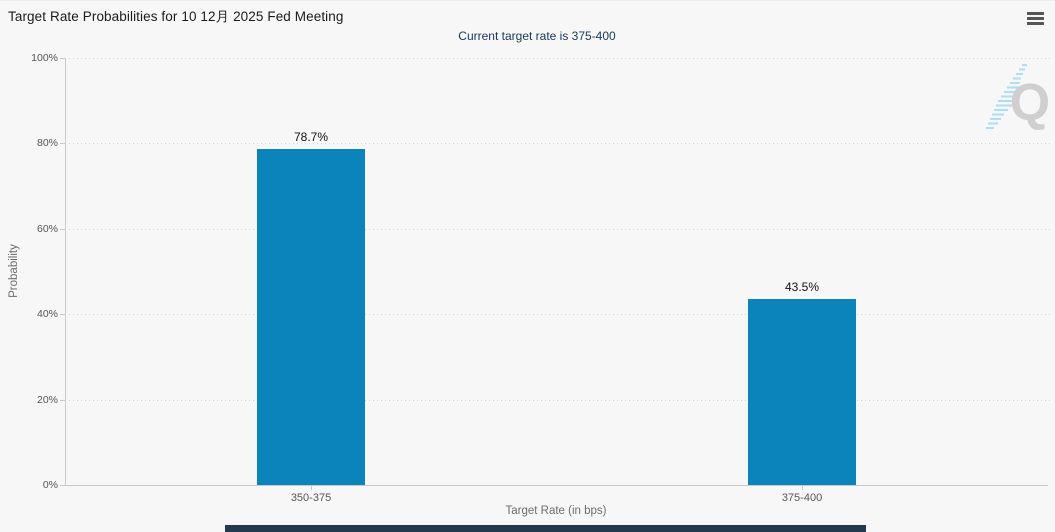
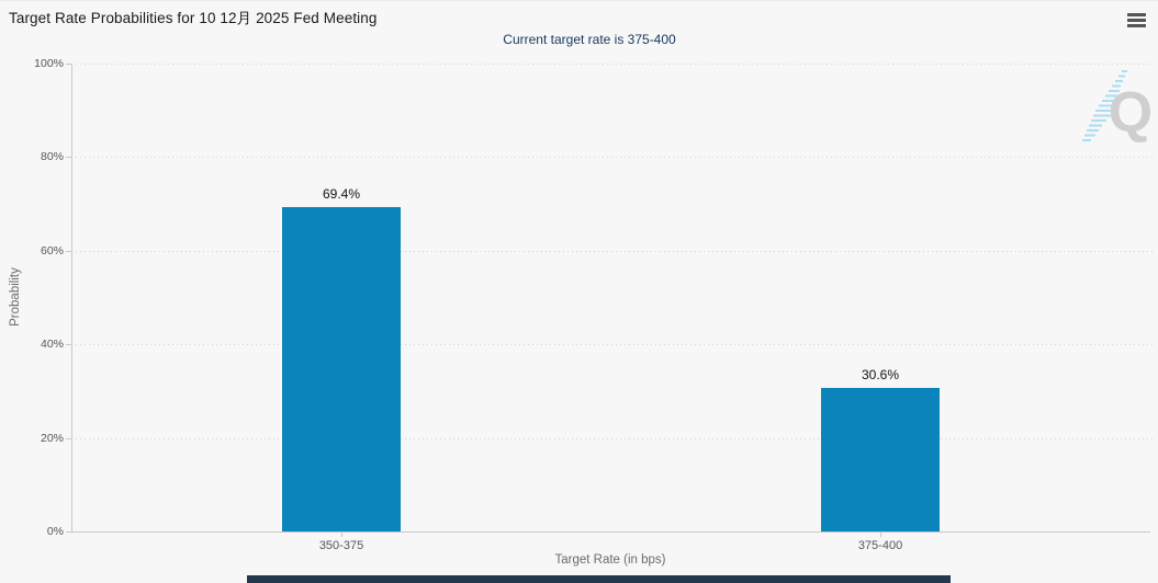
350-375: 78.7% -> 69.4%
375-400: 43.5% -> 30.6%
